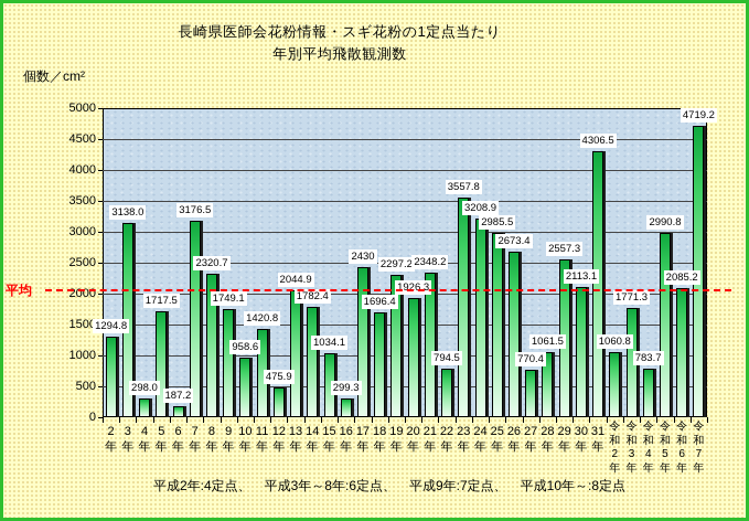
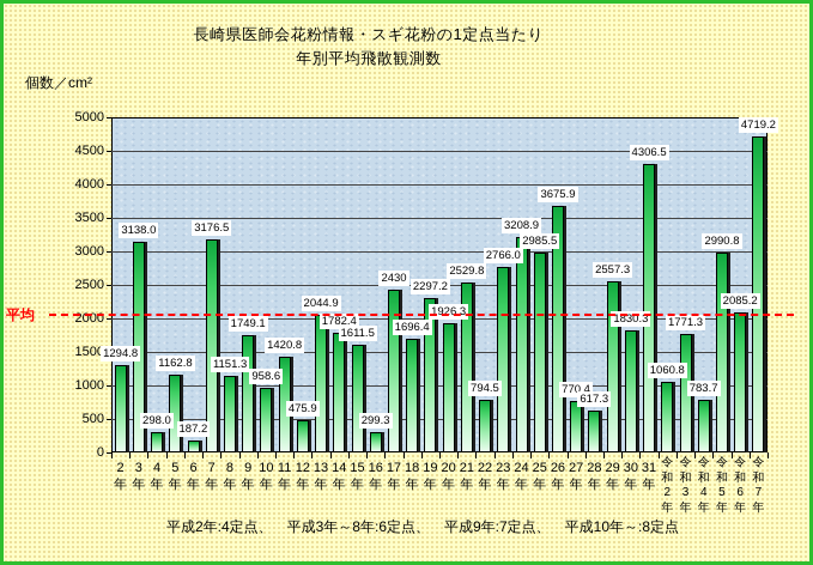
5年: 1717.5 -> 1162.8
8年: 2320.7 -> 1151.3
15年: 1034.1 -> 1611.5
21年: 2348.2 -> 2529.8
23年: 3557.8 -> 2766.0
26年: 2673.4 -> 3675.9
28年: 1061.5 -> 617.3
30年: 2113.1 -> 1830.3
